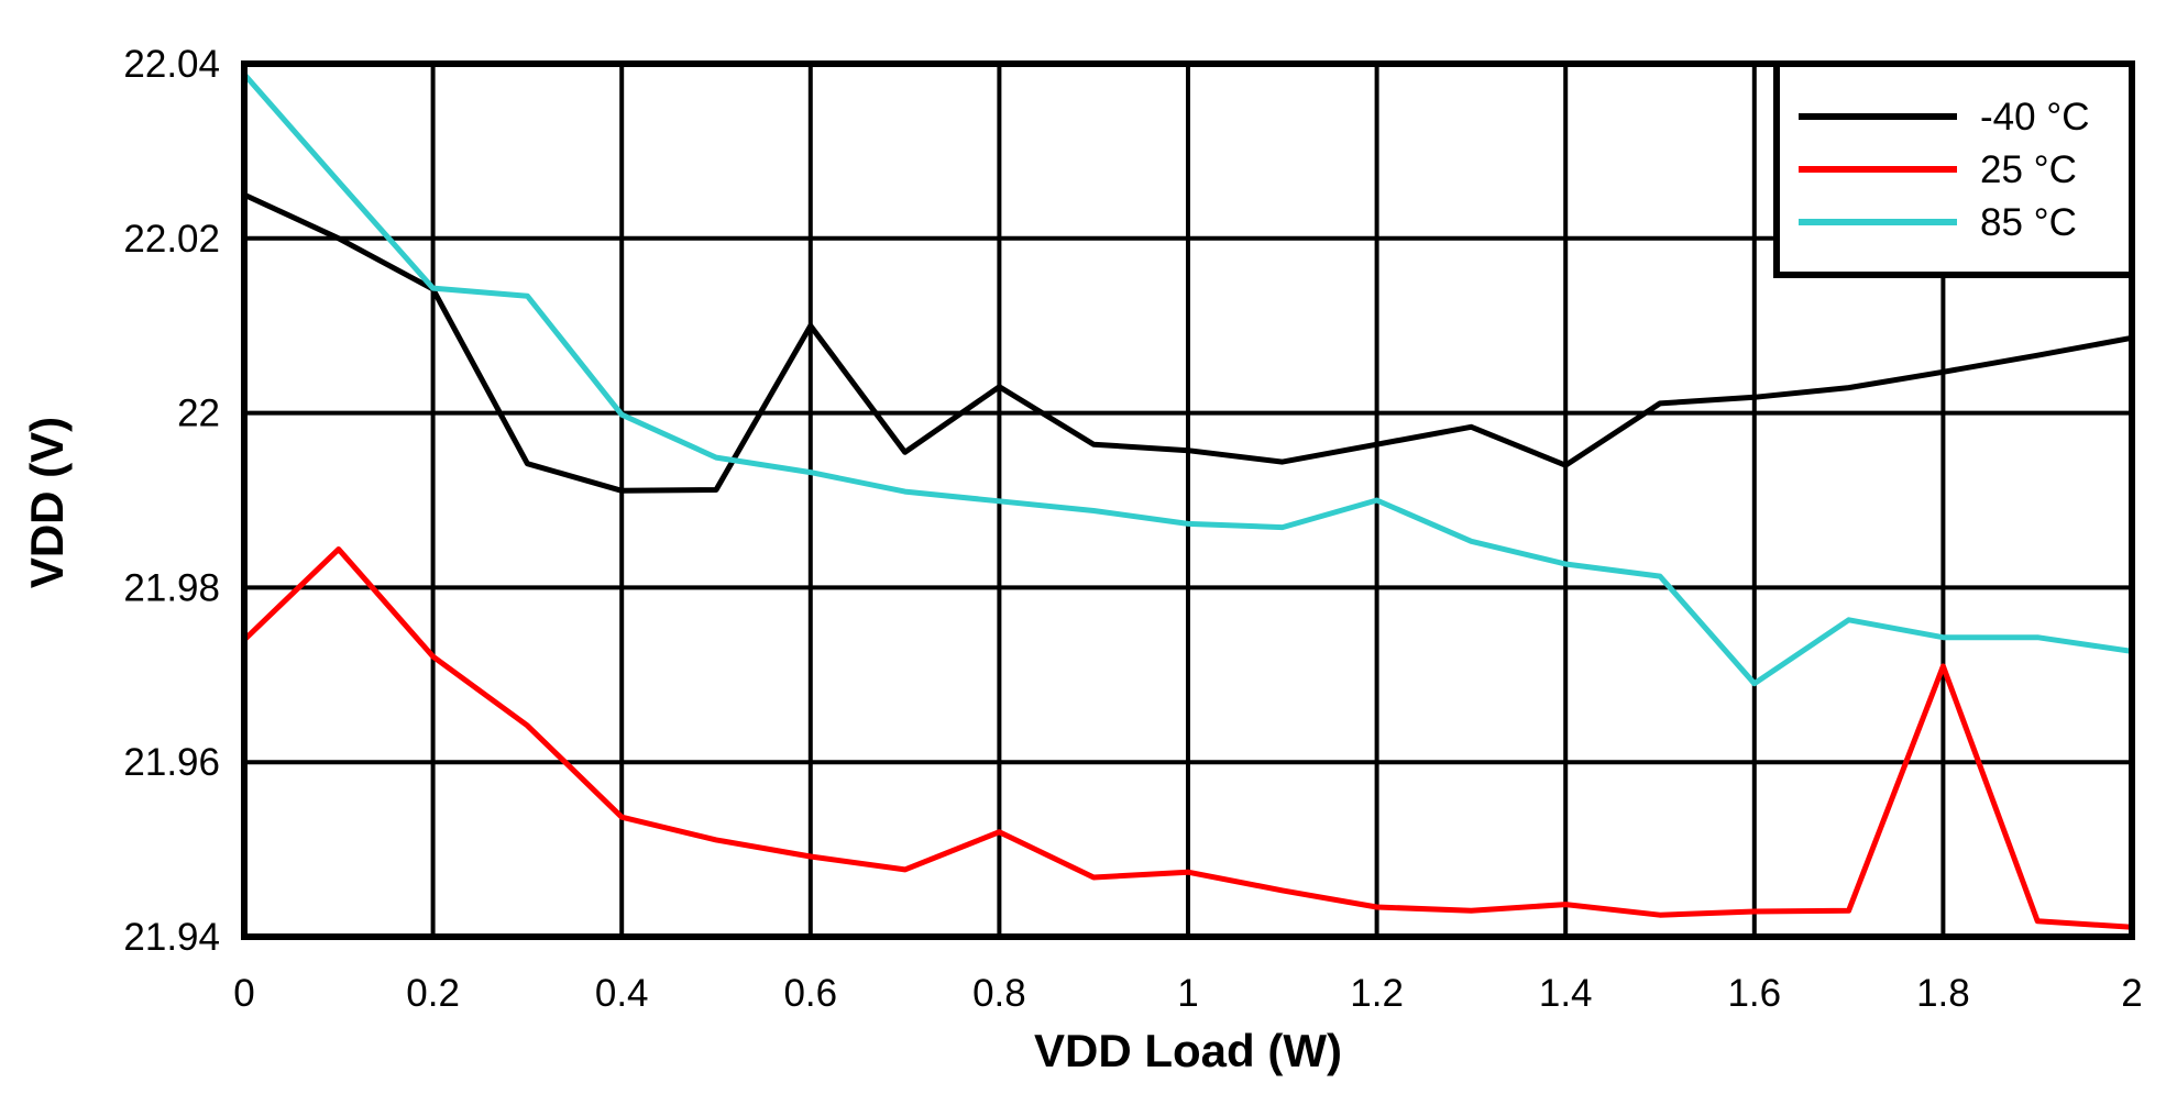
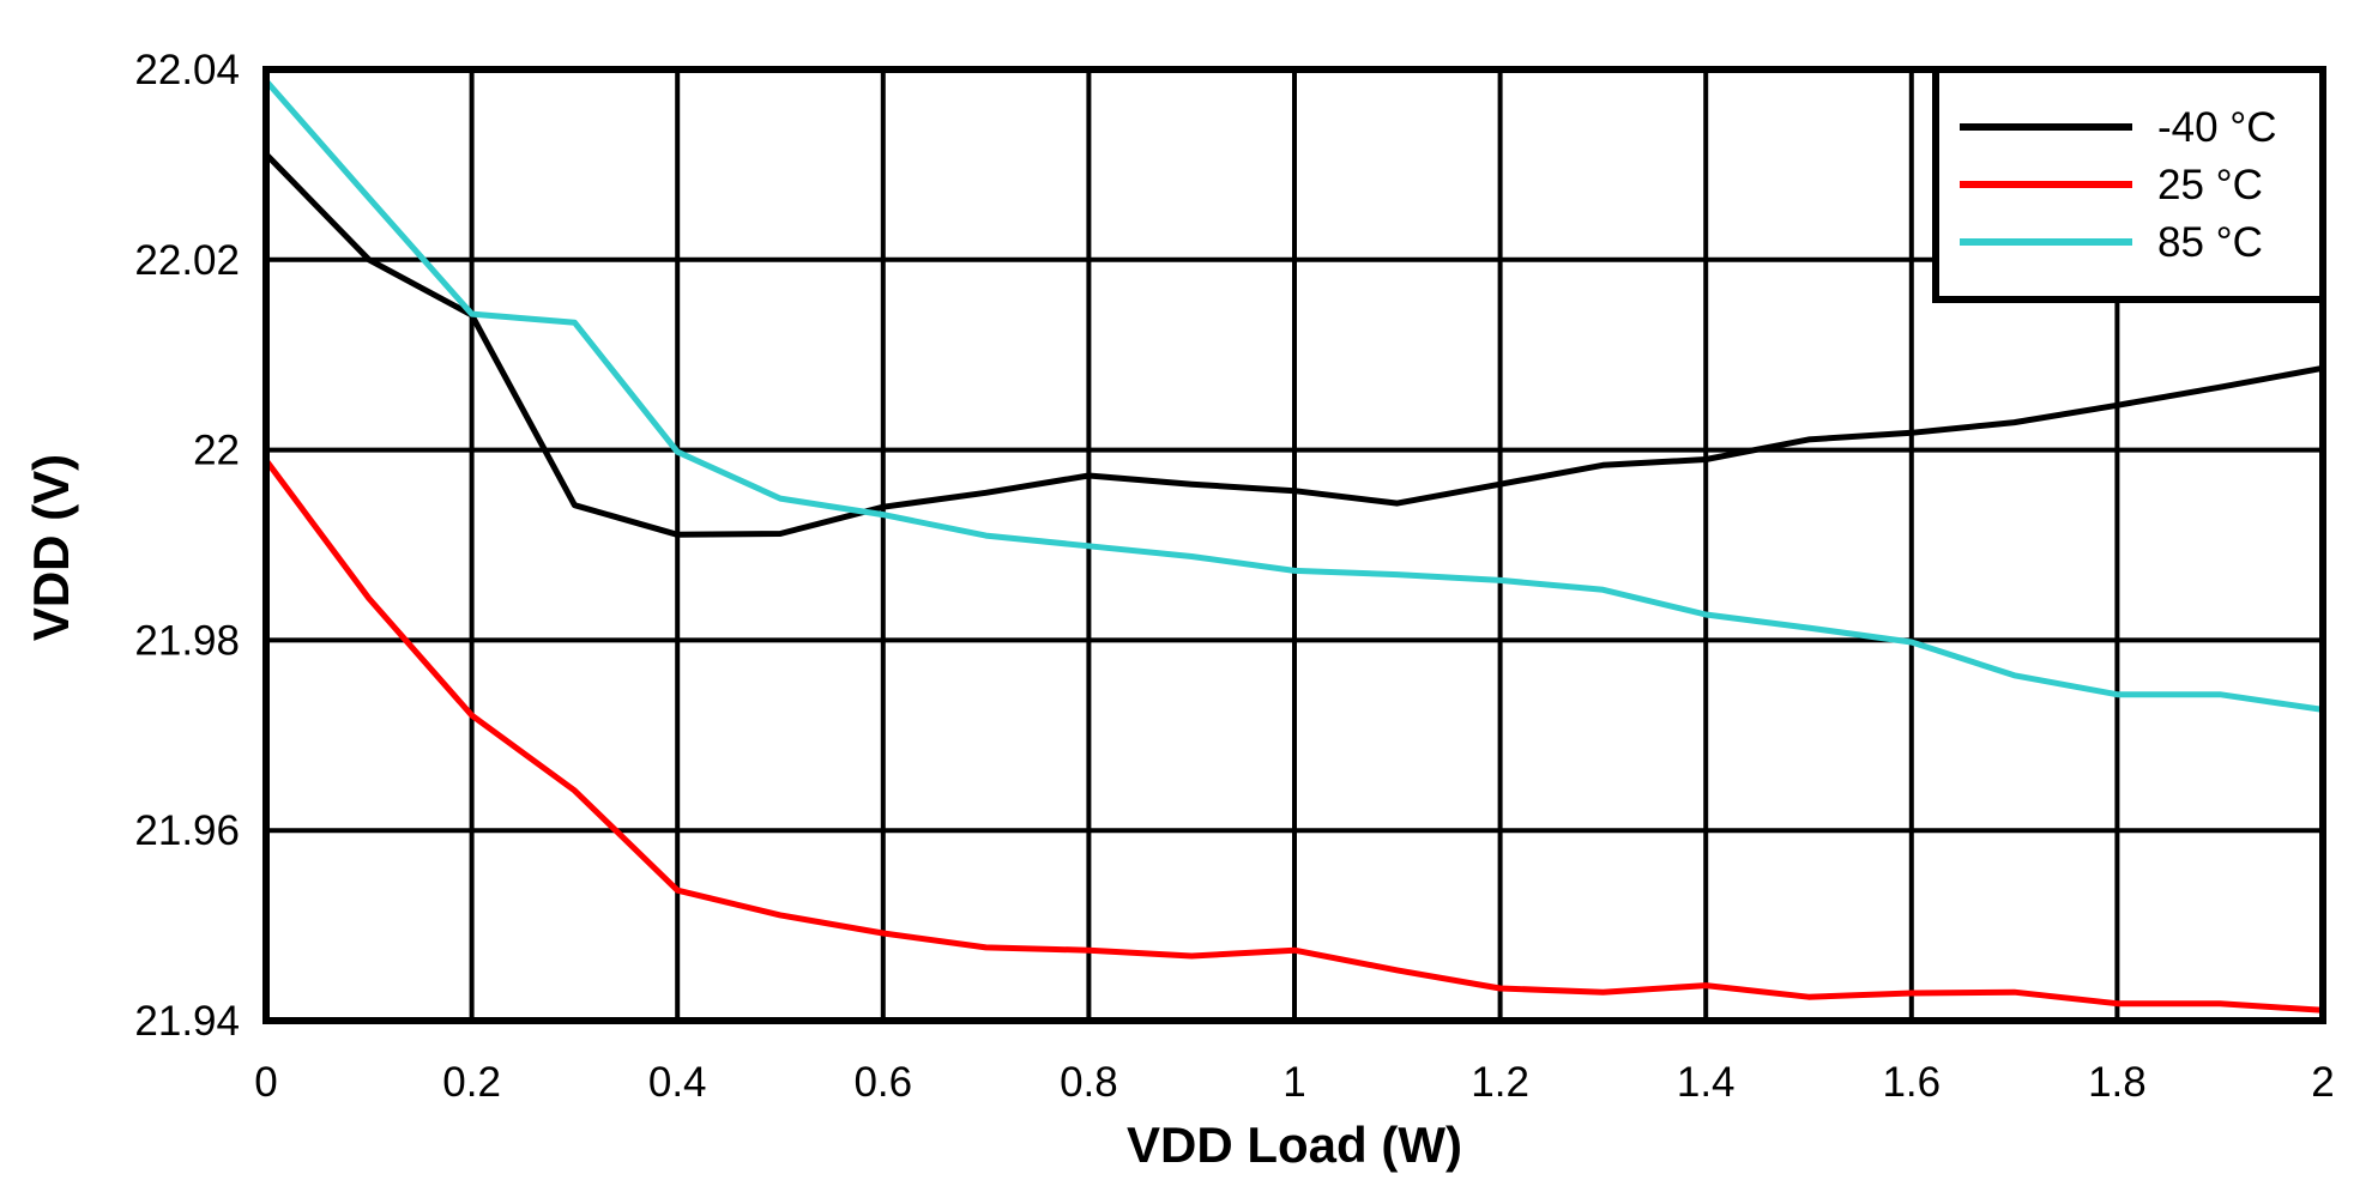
-40 °C/0: 22.025 -> 22.031
25 °C/0: 21.974 -> 21.999
-40 °C/0.6: 22.010 -> 21.994
-40 °C/0.8: 22.003 -> 21.997
25 °C/0.8: 21.952 -> 21.947
85 °C/1.2: 21.990 -> 21.986
-40 °C/1.4: 21.994 -> 21.999
85 °C/1.6: 21.969 -> 21.980
25 °C/1.8: 21.971 -> 21.942
